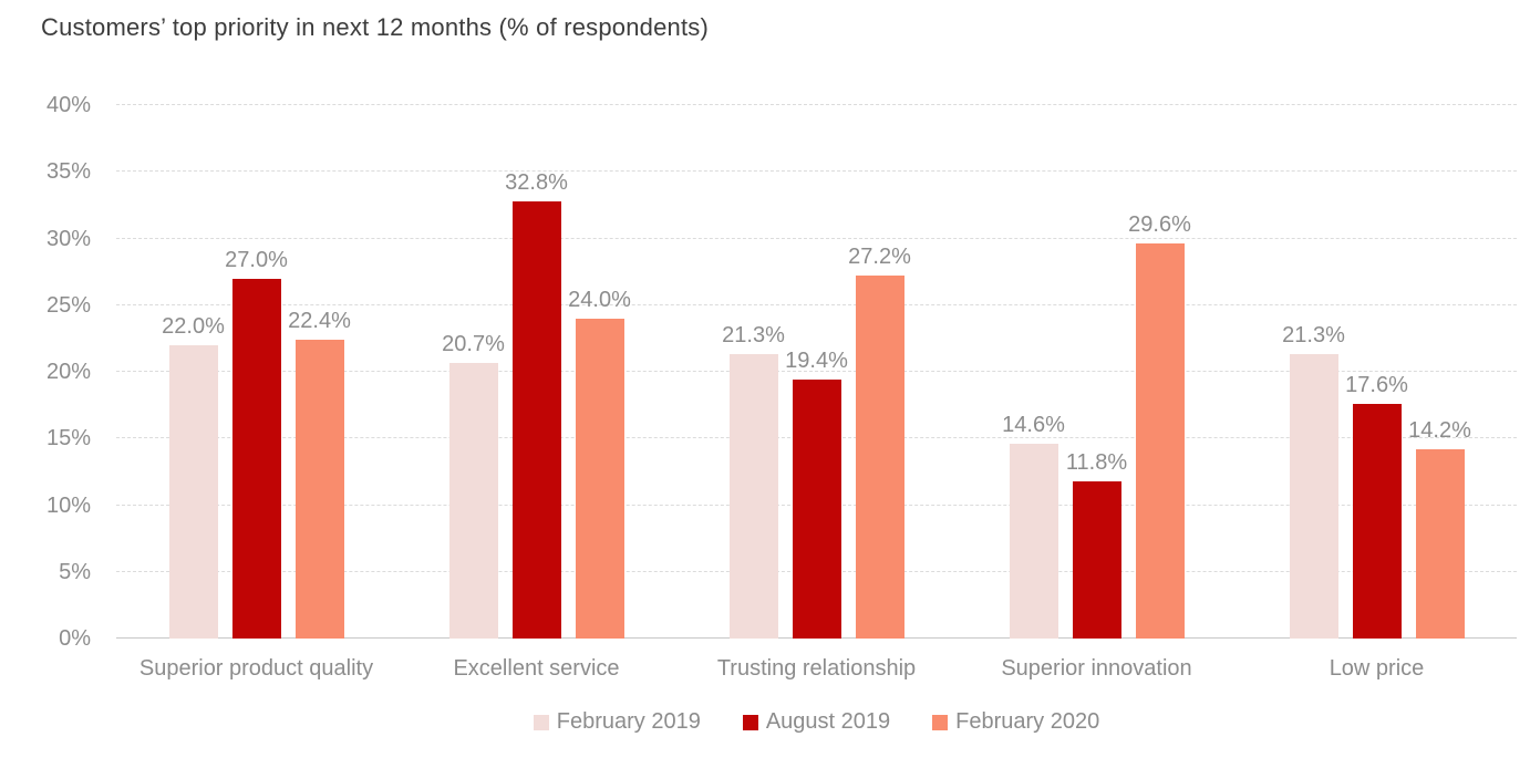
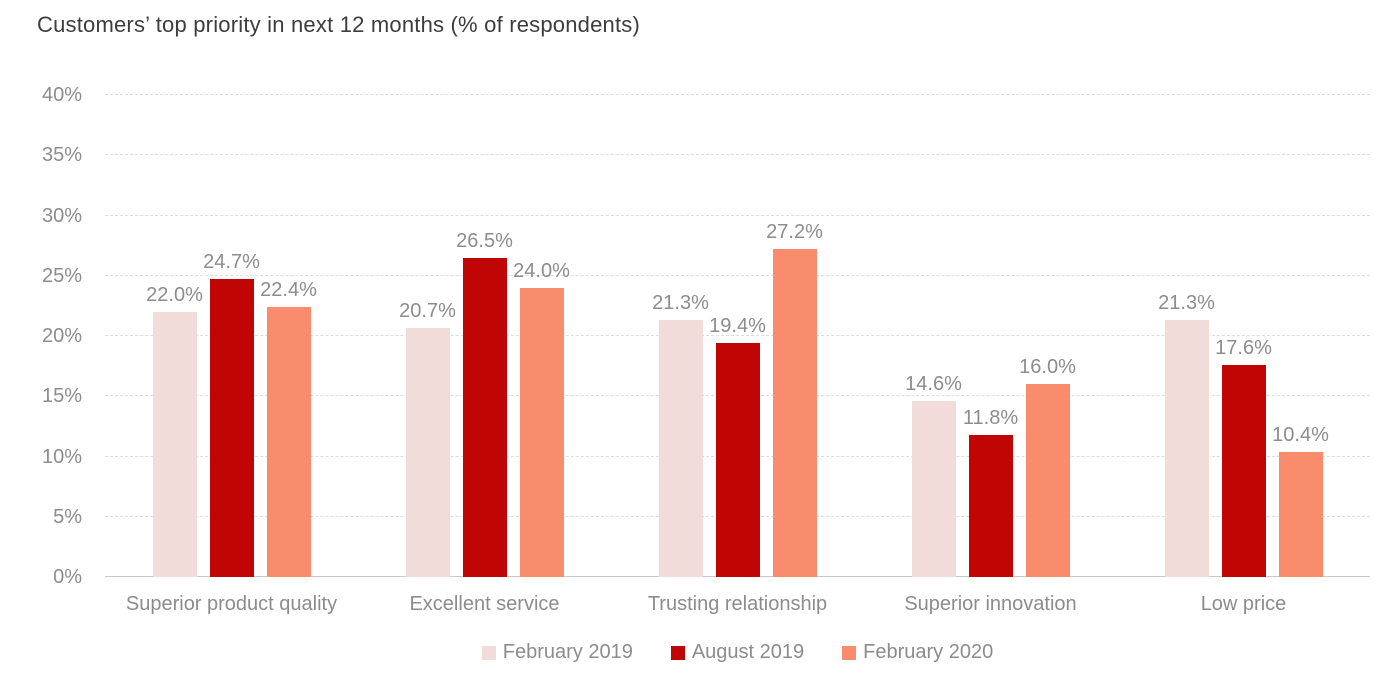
August 2019/Superior product quality: 27.0% -> 24.7%
August 2019/Excellent service: 32.8% -> 26.5%
February 2020/Superior innovation: 29.6% -> 16.0%
February 2020/Low price: 14.2% -> 10.4%
